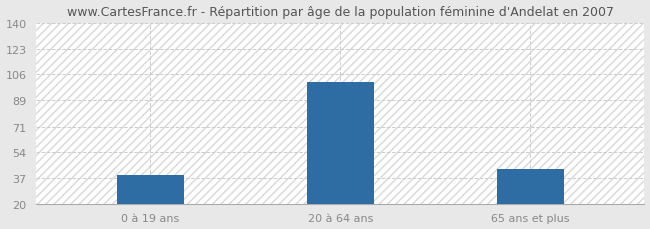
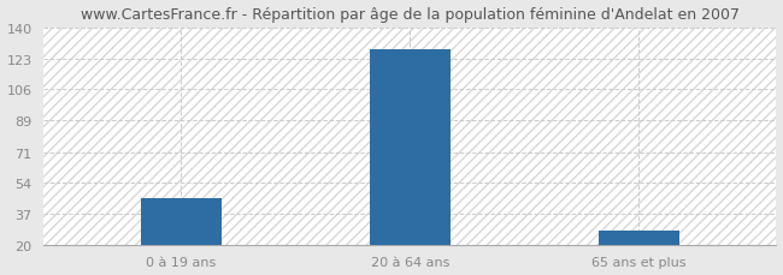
0 à 19 ans: 39 -> 46
20 à 64 ans: 101 -> 128
65 ans et plus: 43 -> 28
